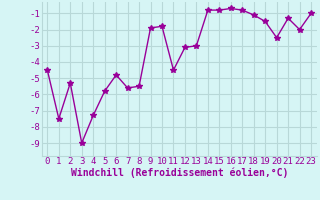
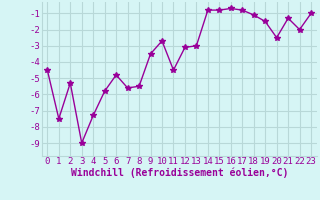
9: -1.9 -> -3.5
10: -1.8 -> -2.7
